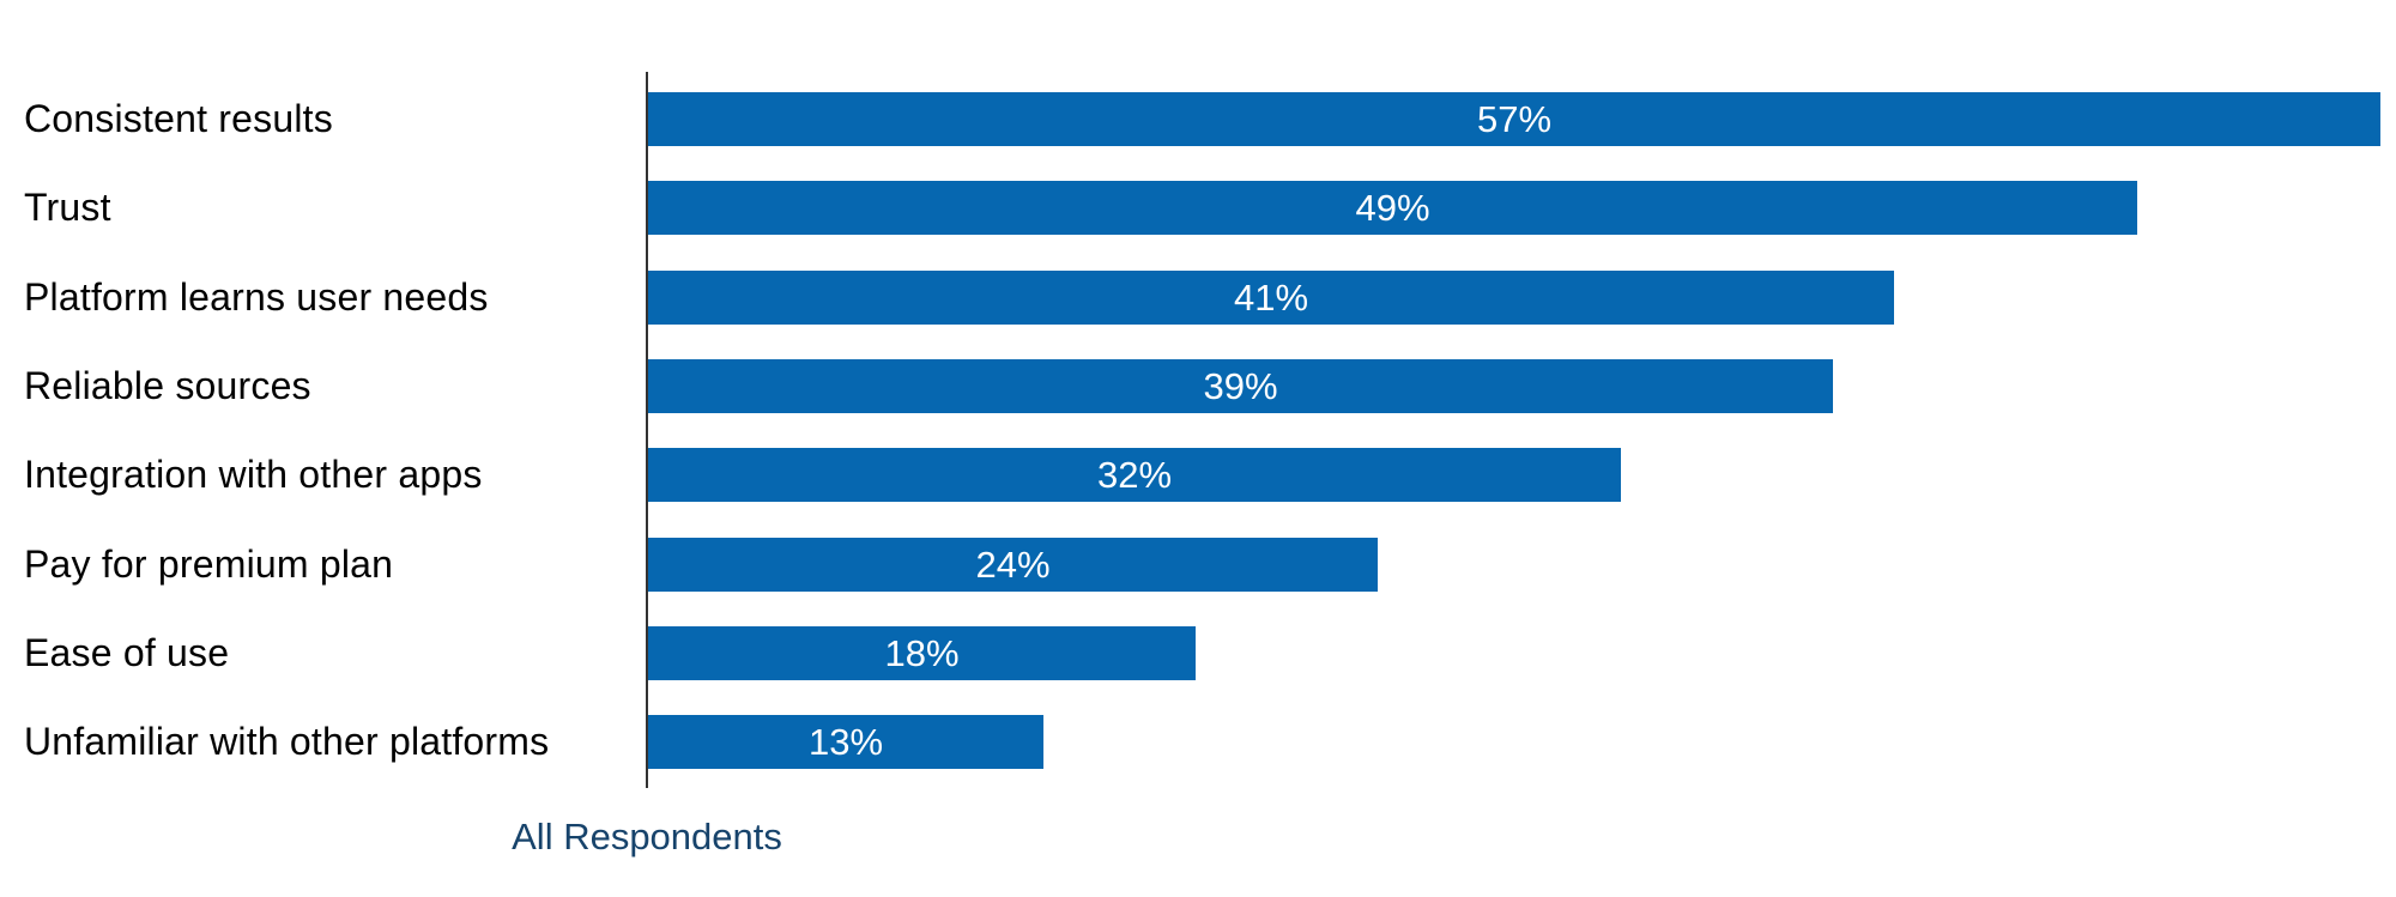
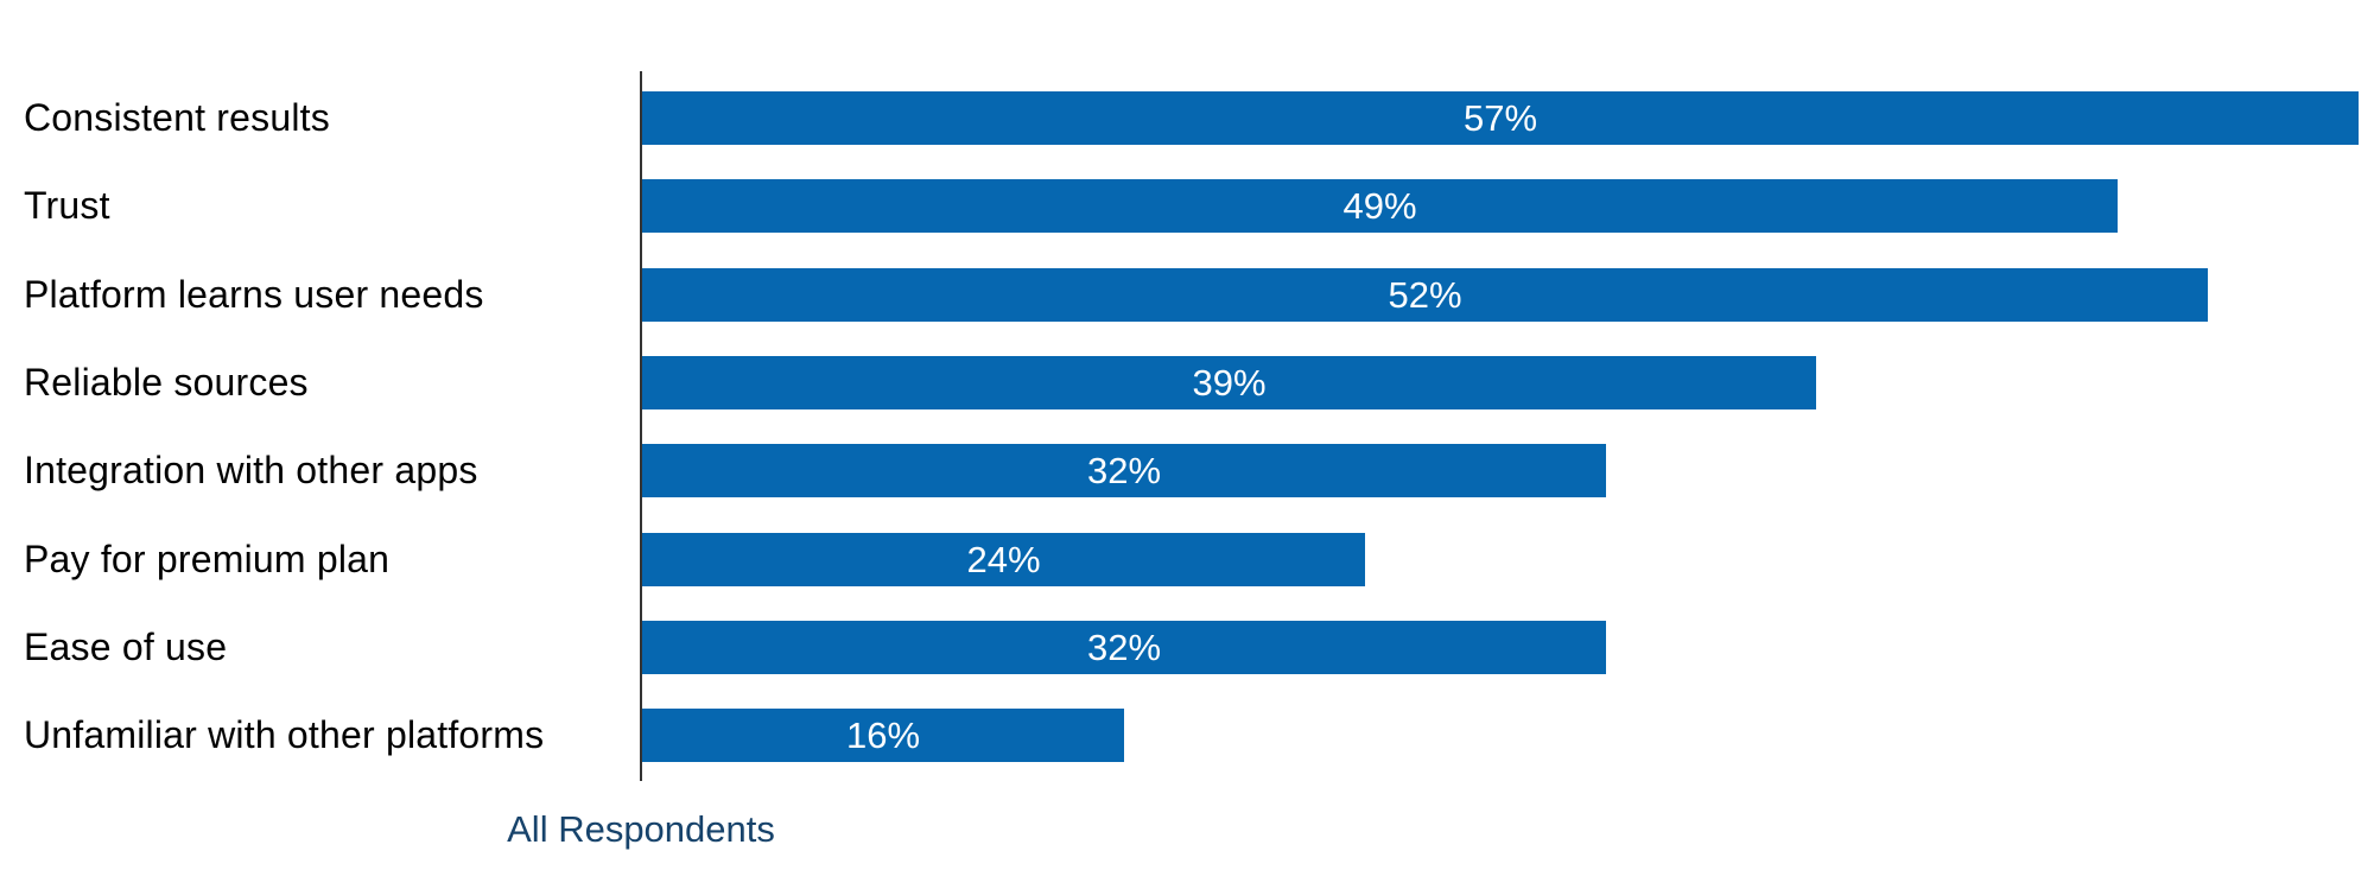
Platform learns user needs: 41% -> 52%
Ease of use: 18% -> 32%
Unfamiliar with other platforms: 13% -> 16%
